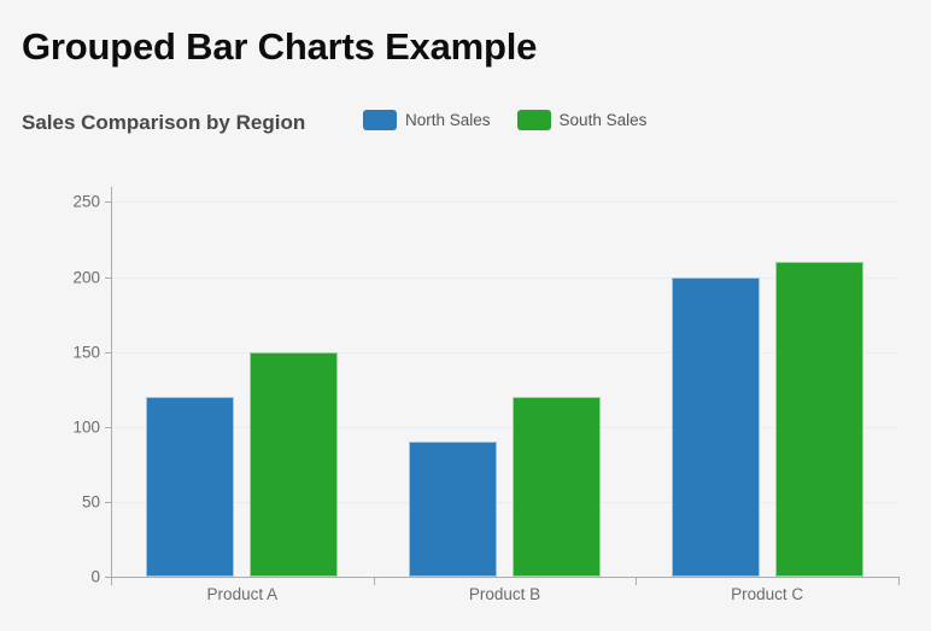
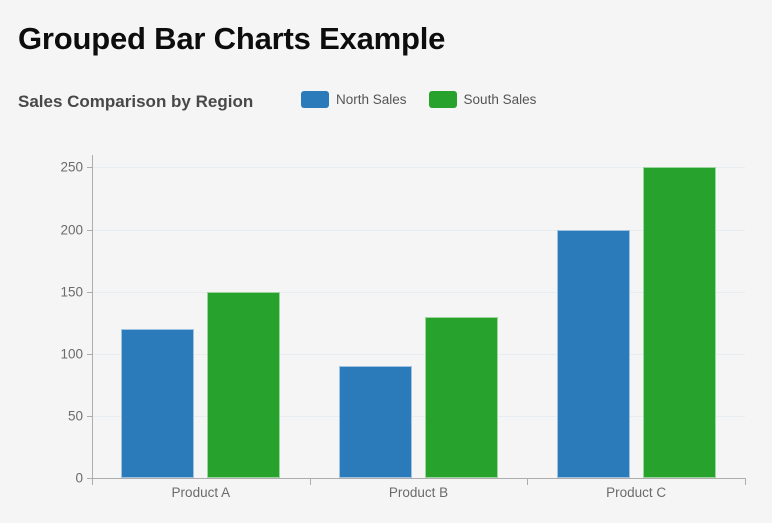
South Sales/Product B: 120 -> 130
South Sales/Product C: 210 -> 250
